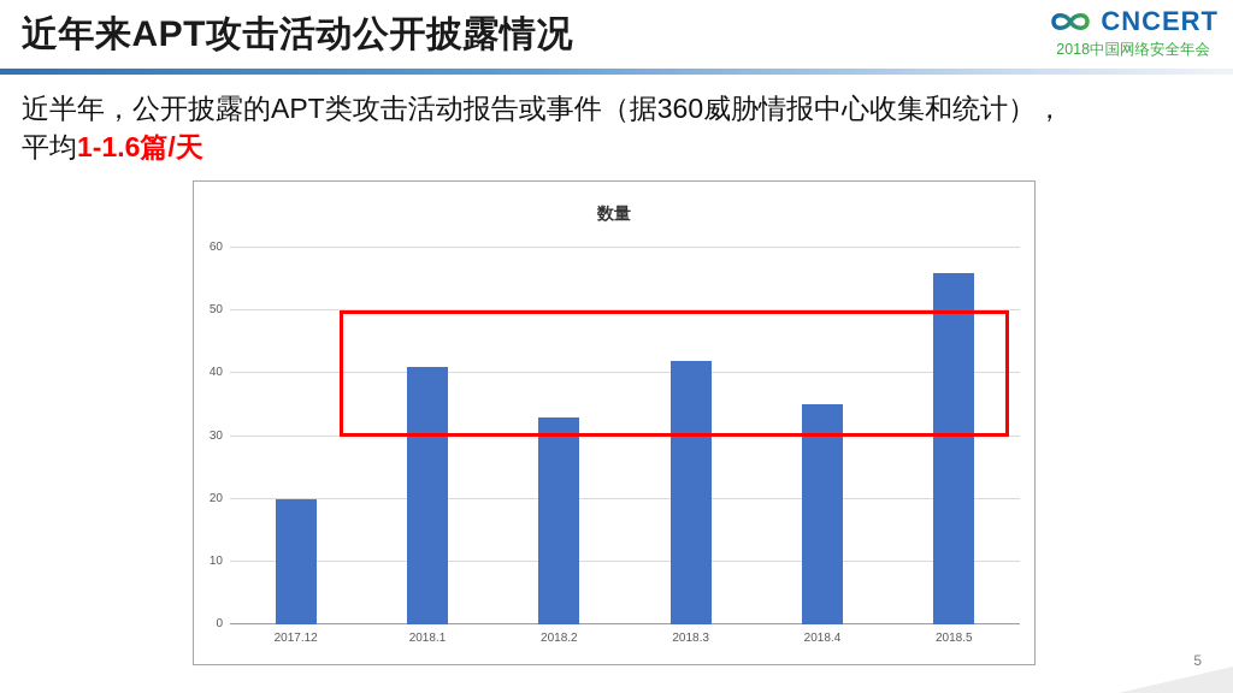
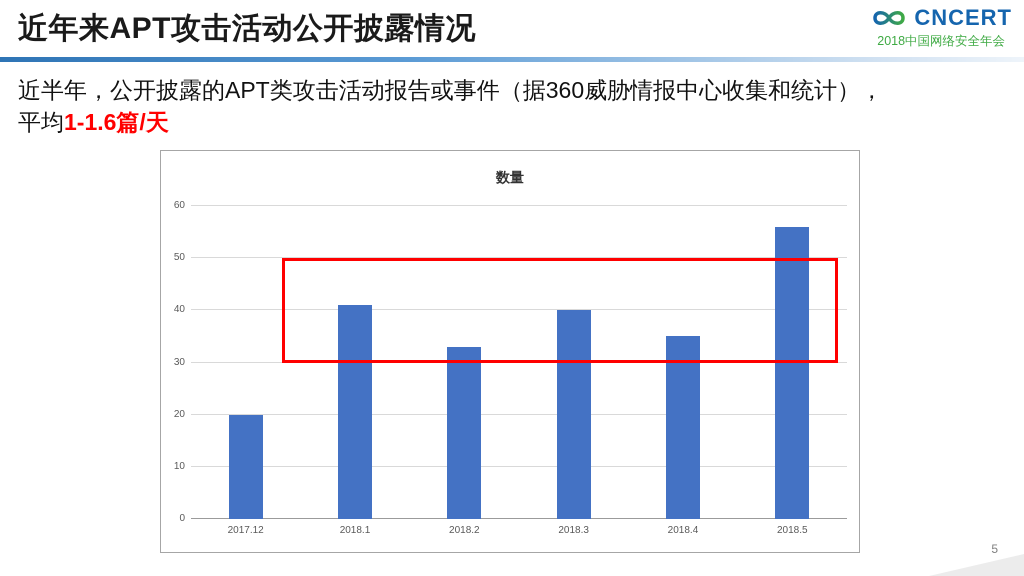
2018.3: 42 -> 40
